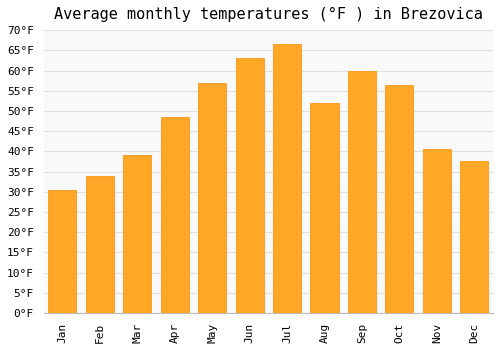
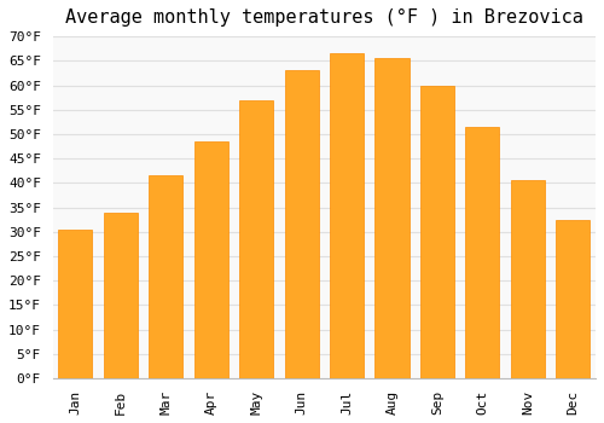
Mar: 39.0°F -> 41.5°F
Aug: 52.0°F -> 65.5°F
Oct: 56.5°F -> 51.5°F
Dec: 37.5°F -> 32.5°F
